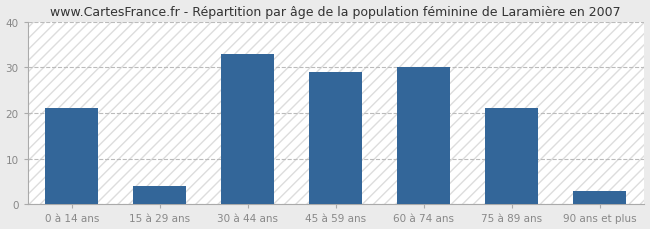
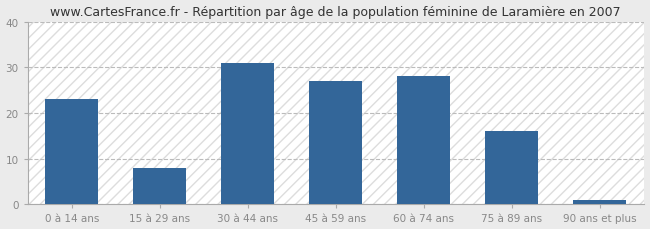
0 à 14 ans: 21 -> 23
15 à 29 ans: 4 -> 8
30 à 44 ans: 33 -> 31
45 à 59 ans: 29 -> 27
60 à 74 ans: 30 -> 28
75 à 89 ans: 21 -> 16
90 ans et plus: 3 -> 1
